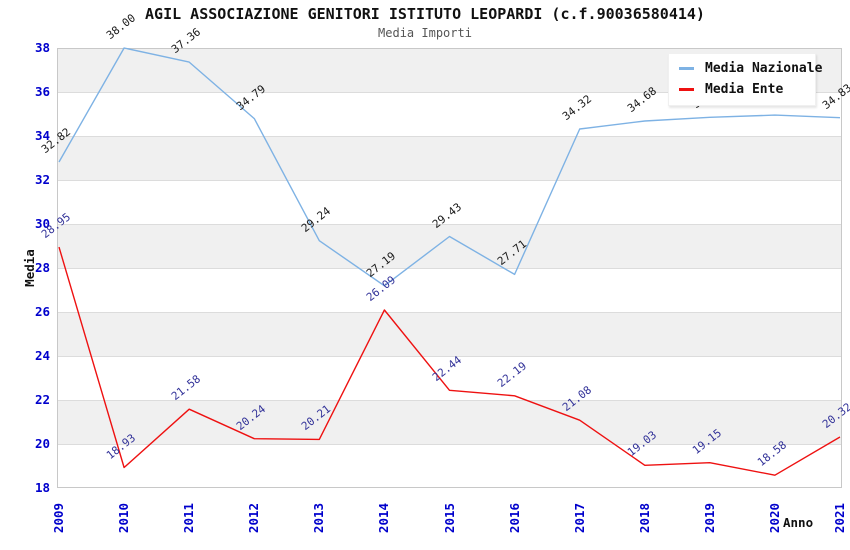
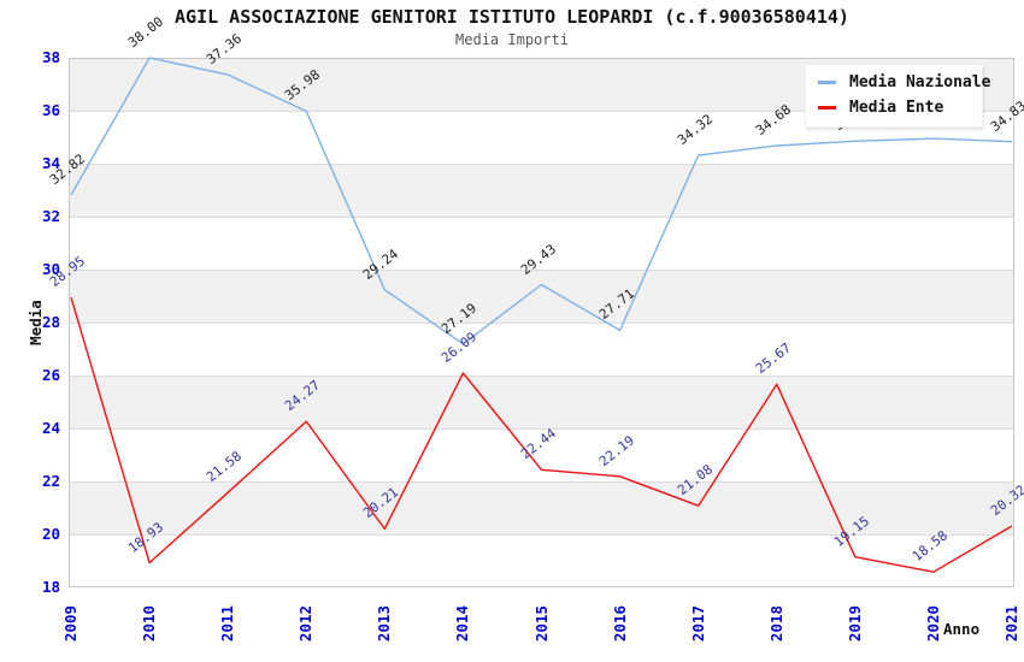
Media Nazionale/2012: 34.79 -> 35.98
Media Ente/2012: 20.24 -> 24.27
Media Ente/2018: 19.03 -> 25.67
